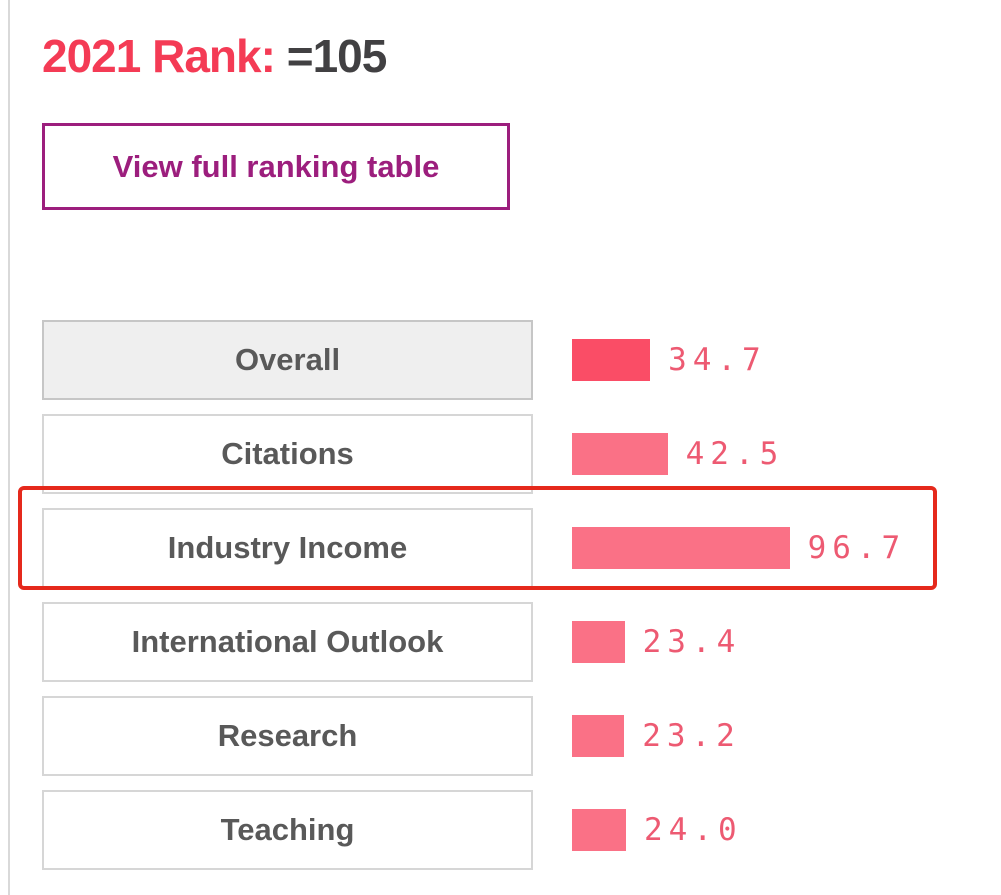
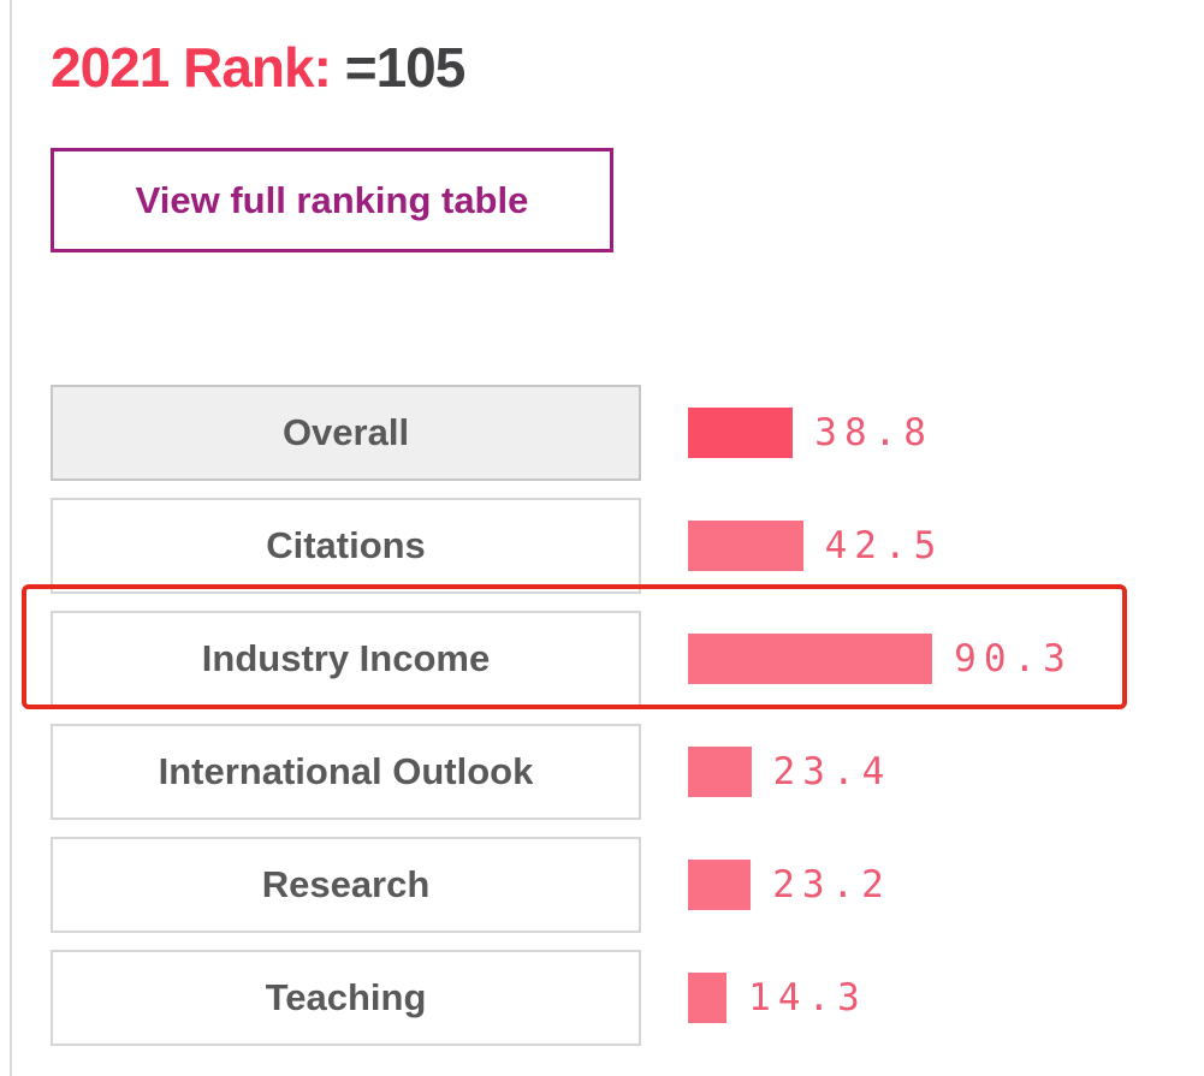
Overall: 34.7 -> 38.8
Industry Income: 96.7 -> 90.3
Teaching: 24.0 -> 14.3
